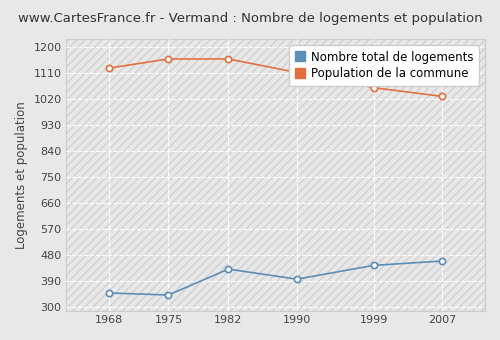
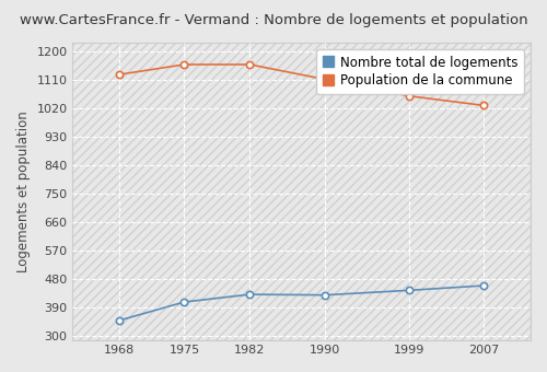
Nombre total de logements/1975: 340 -> 406
Nombre total de logements/1990: 395 -> 428
